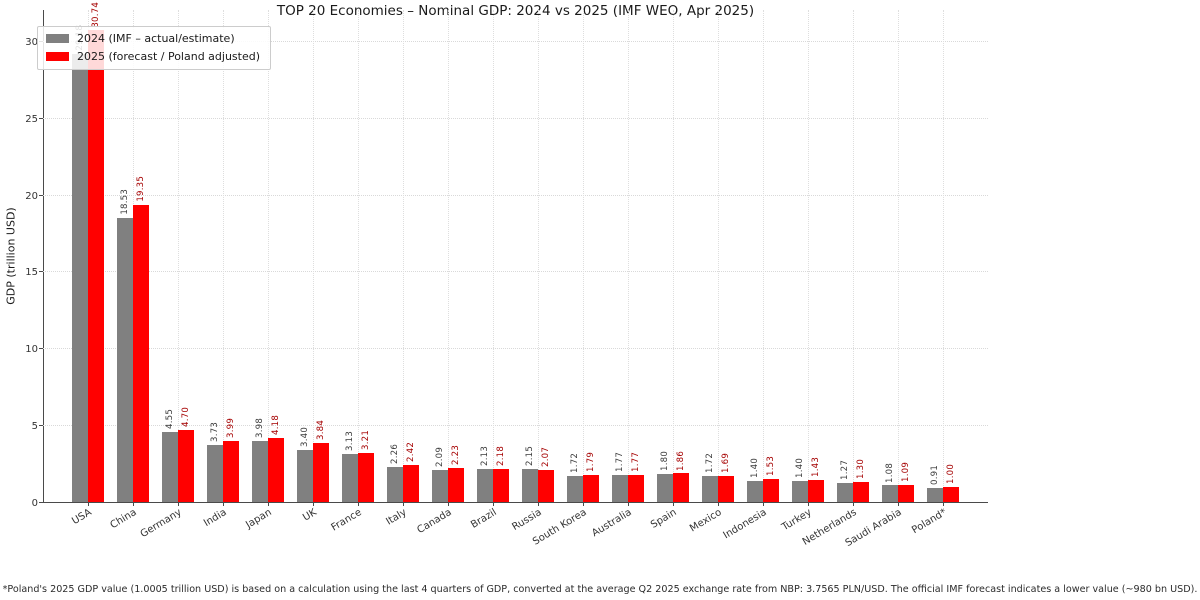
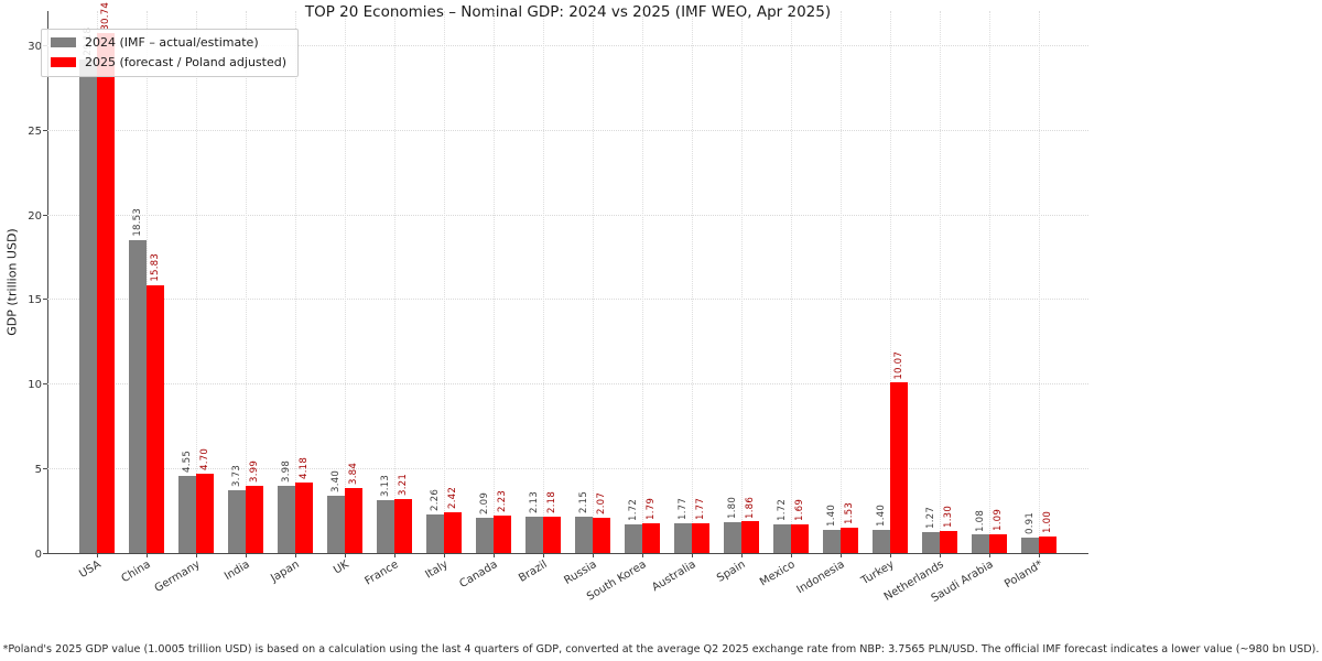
2025 (forecast / Poland adjusted)/China: 19.35 -> 15.83
2025 (forecast / Poland adjusted)/Turkey: 1.43 -> 10.07
